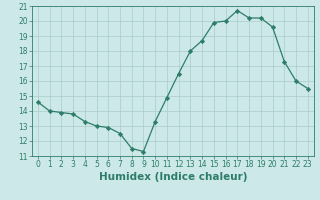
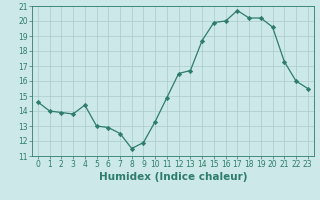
4: 13.3 -> 14.4
9: 11.3 -> 11.9
13: 18.0 -> 16.7
